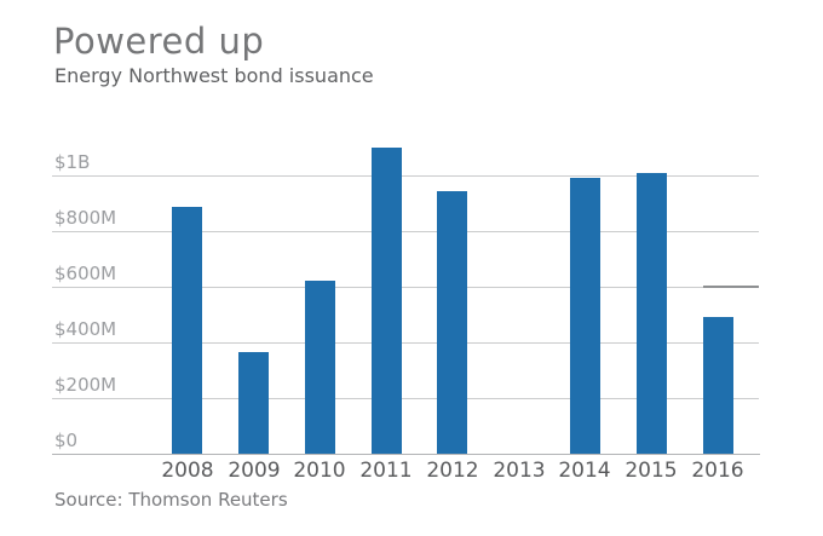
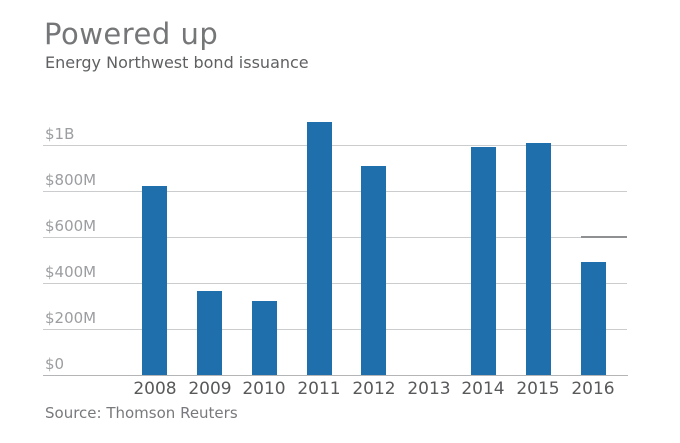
2008: $880M -> $820M
2010: $620M -> $320M
2012: $940M -> $910M
